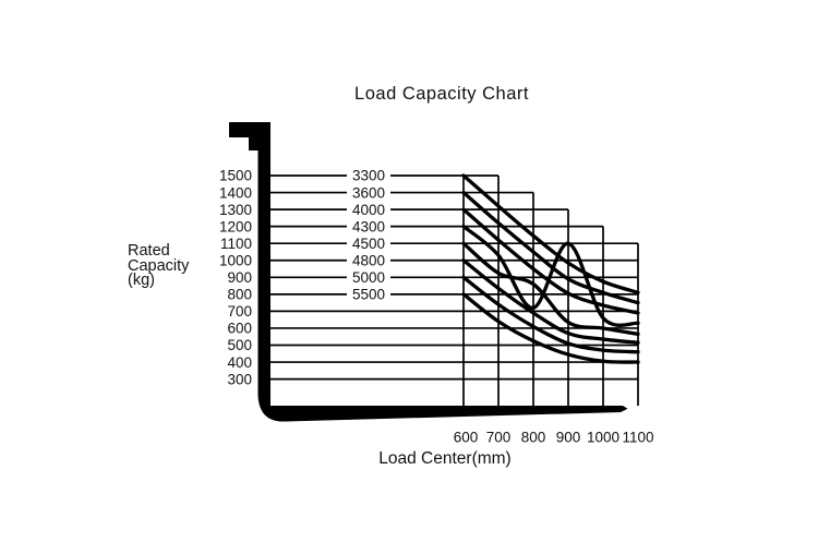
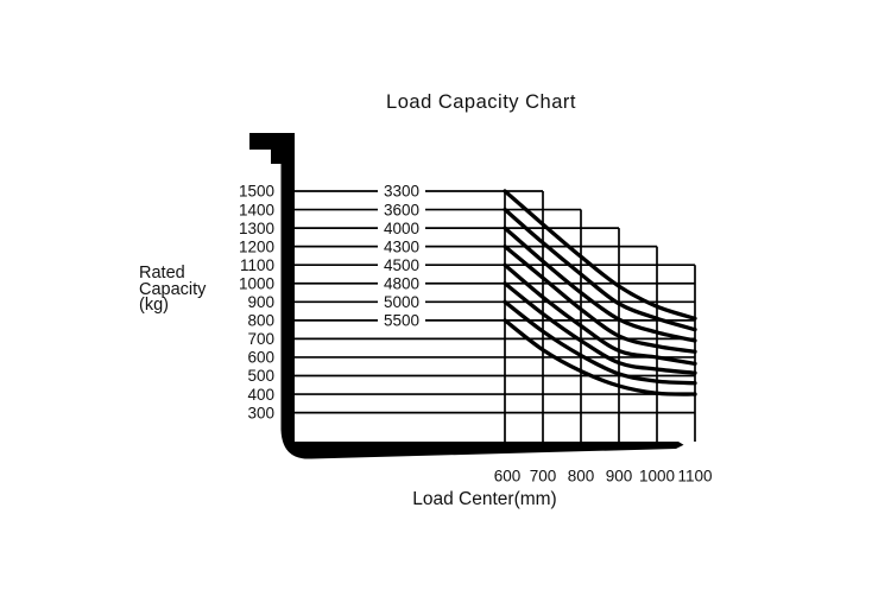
4300/800: 720 -> 860
4500/800: 860 -> 770
4300/900: 1100 -> 720
